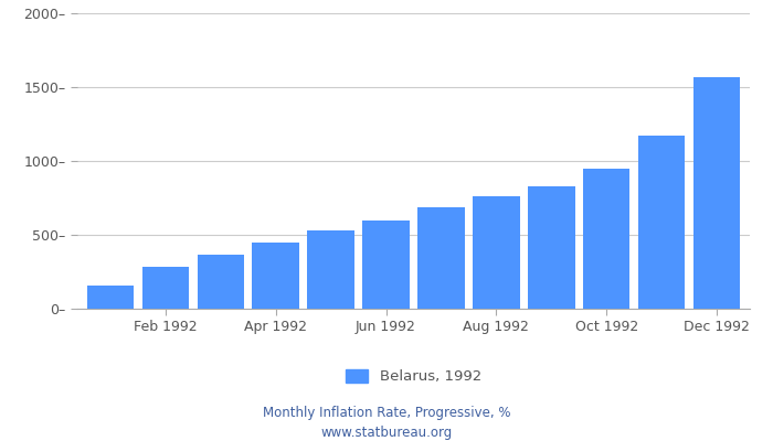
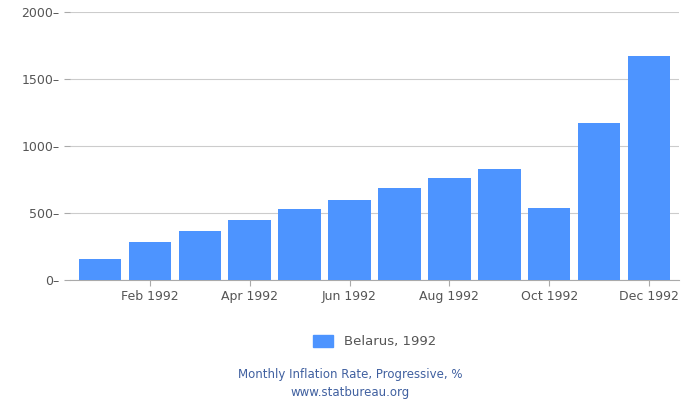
Oct 1992: 950– -> 540–
Dec 1992: 1570– -> 1670–
